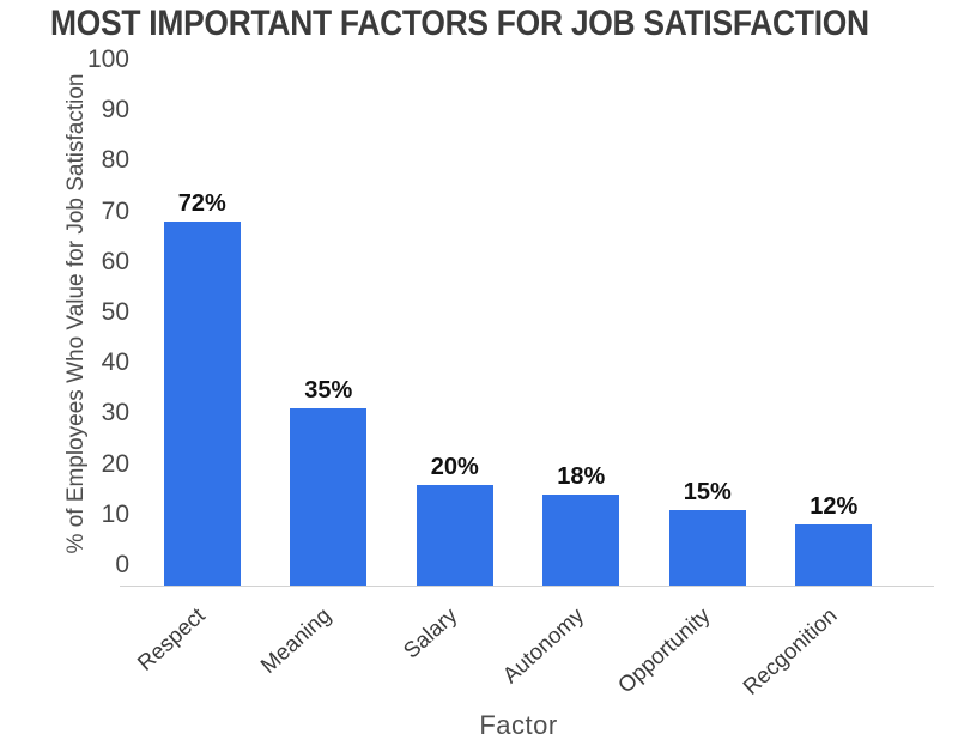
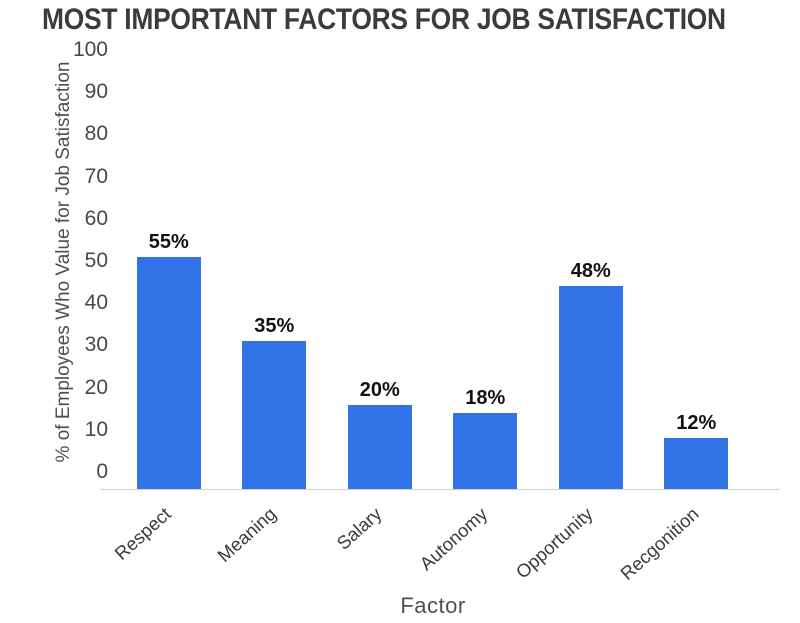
Respect: 72% -> 55%
Opportunity: 15% -> 48%
